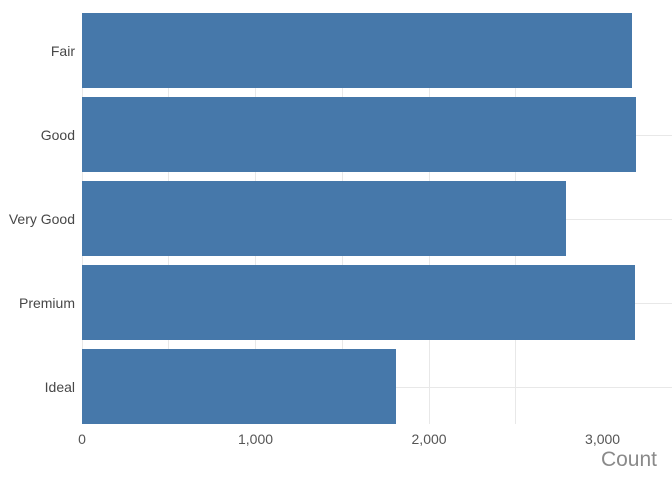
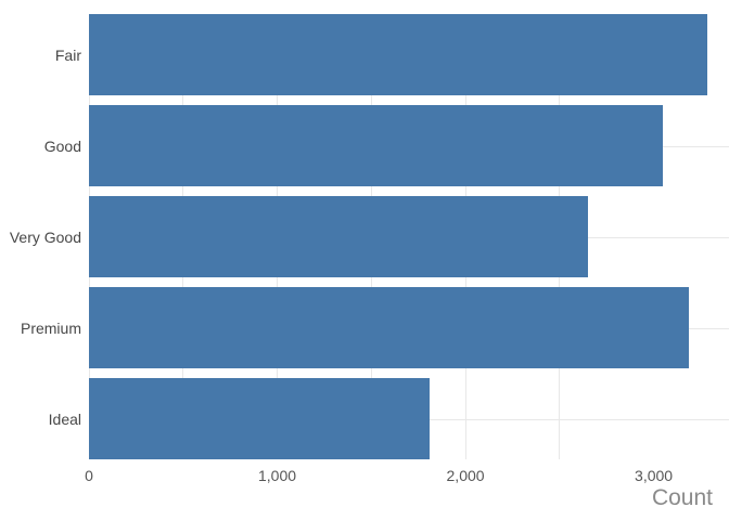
Fair: 3170 -> 3280
Good: 3190 -> 3050
Very Good: 2790 -> 2650
